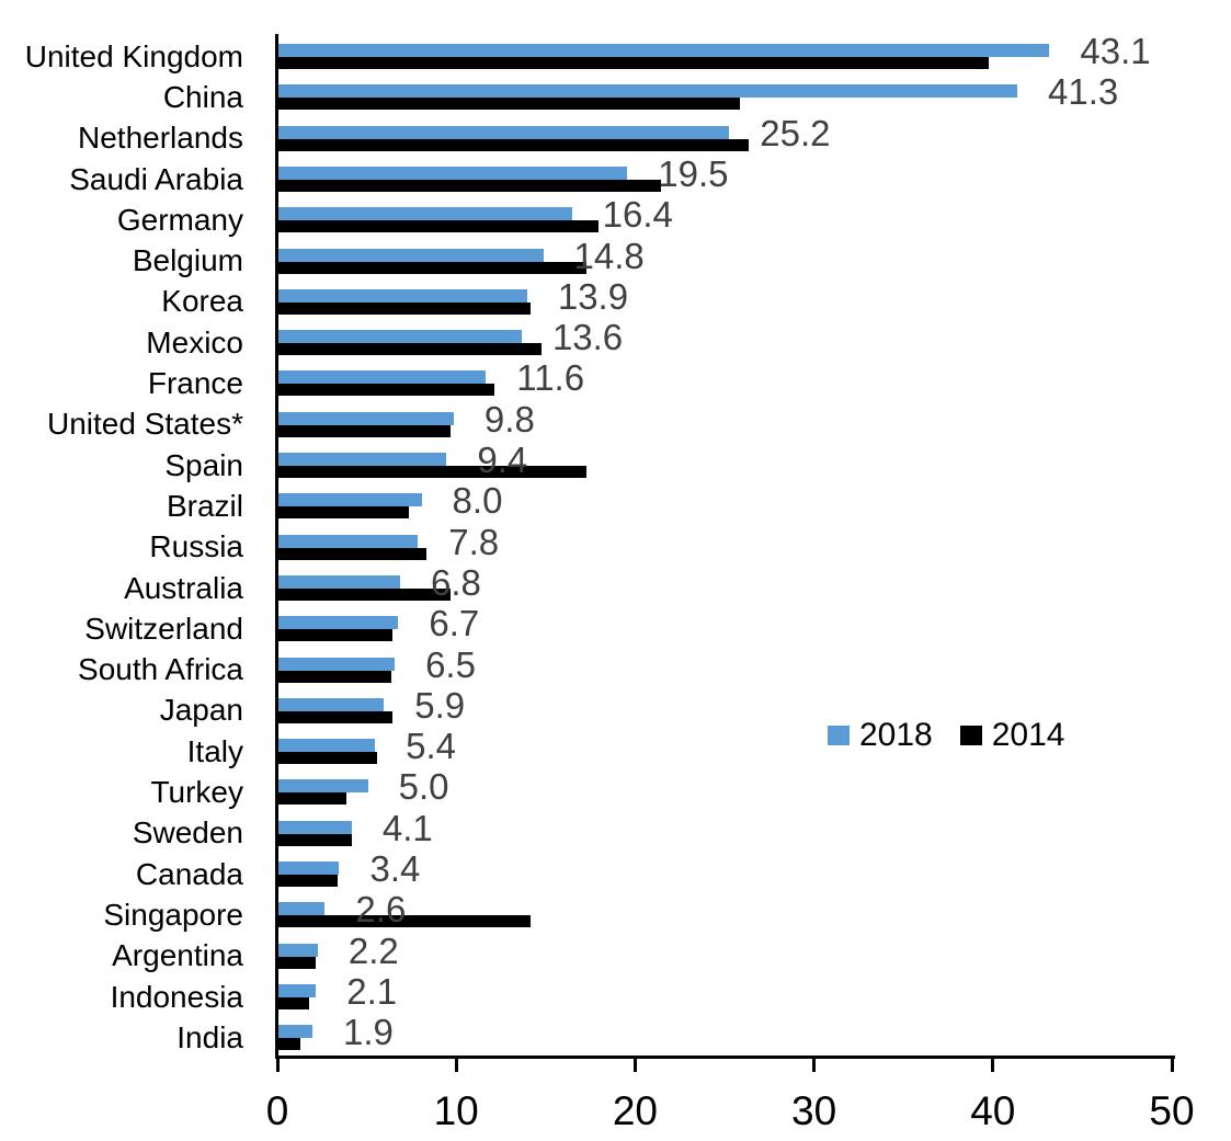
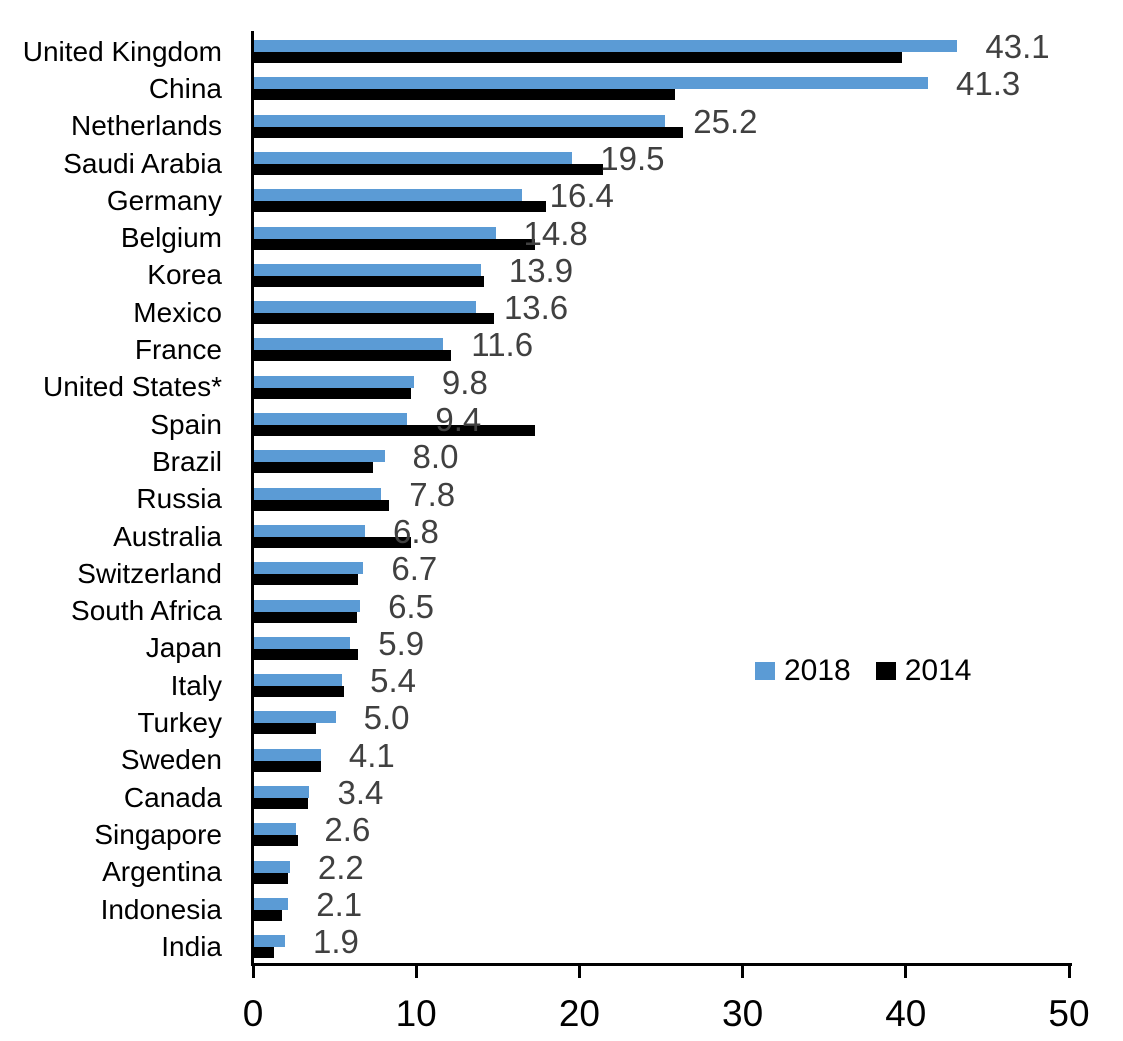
2014/Singapore: 14.1 -> 2.7
